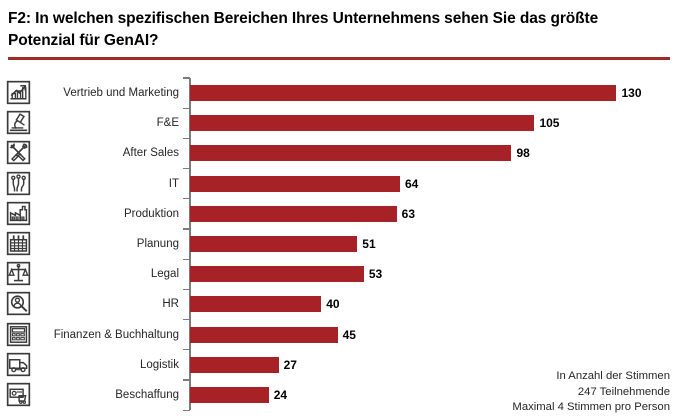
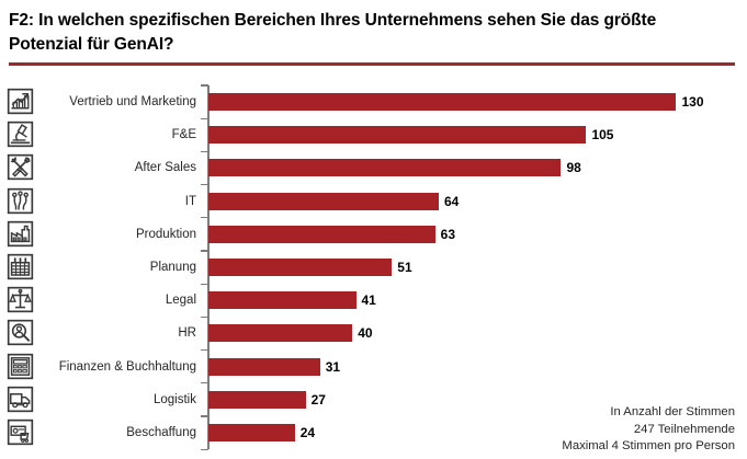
Legal: 53 -> 41
Finanzen & Buchhaltung: 45 -> 31
